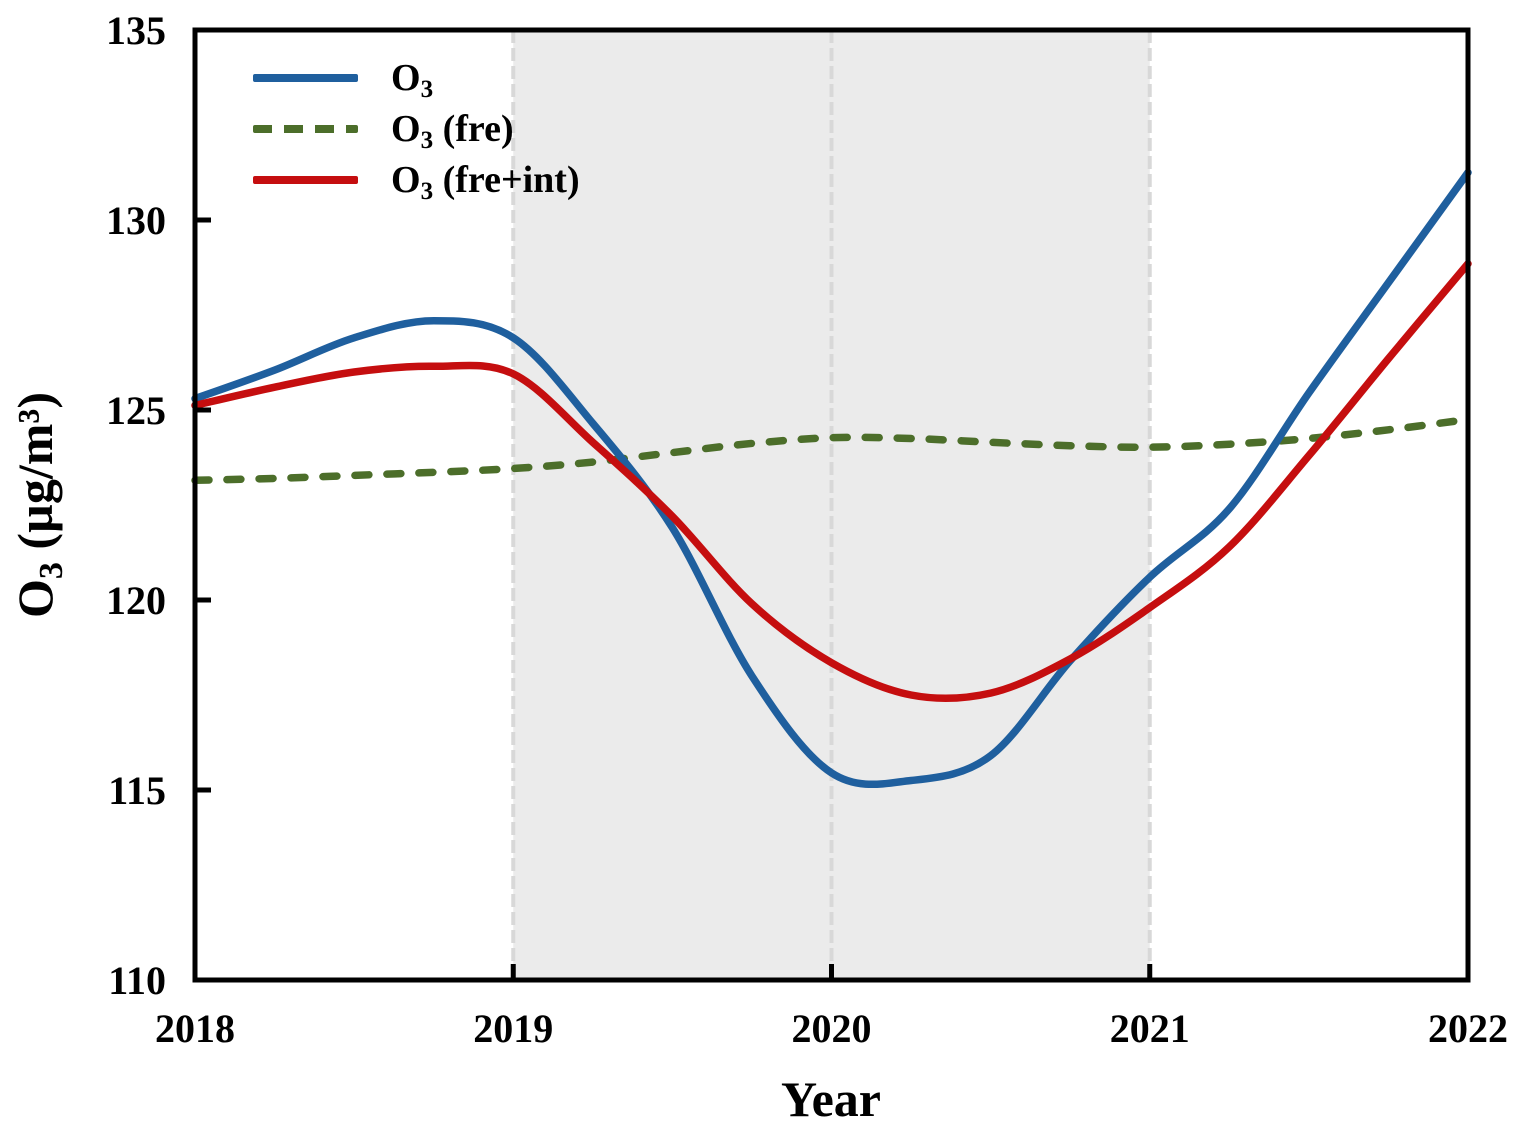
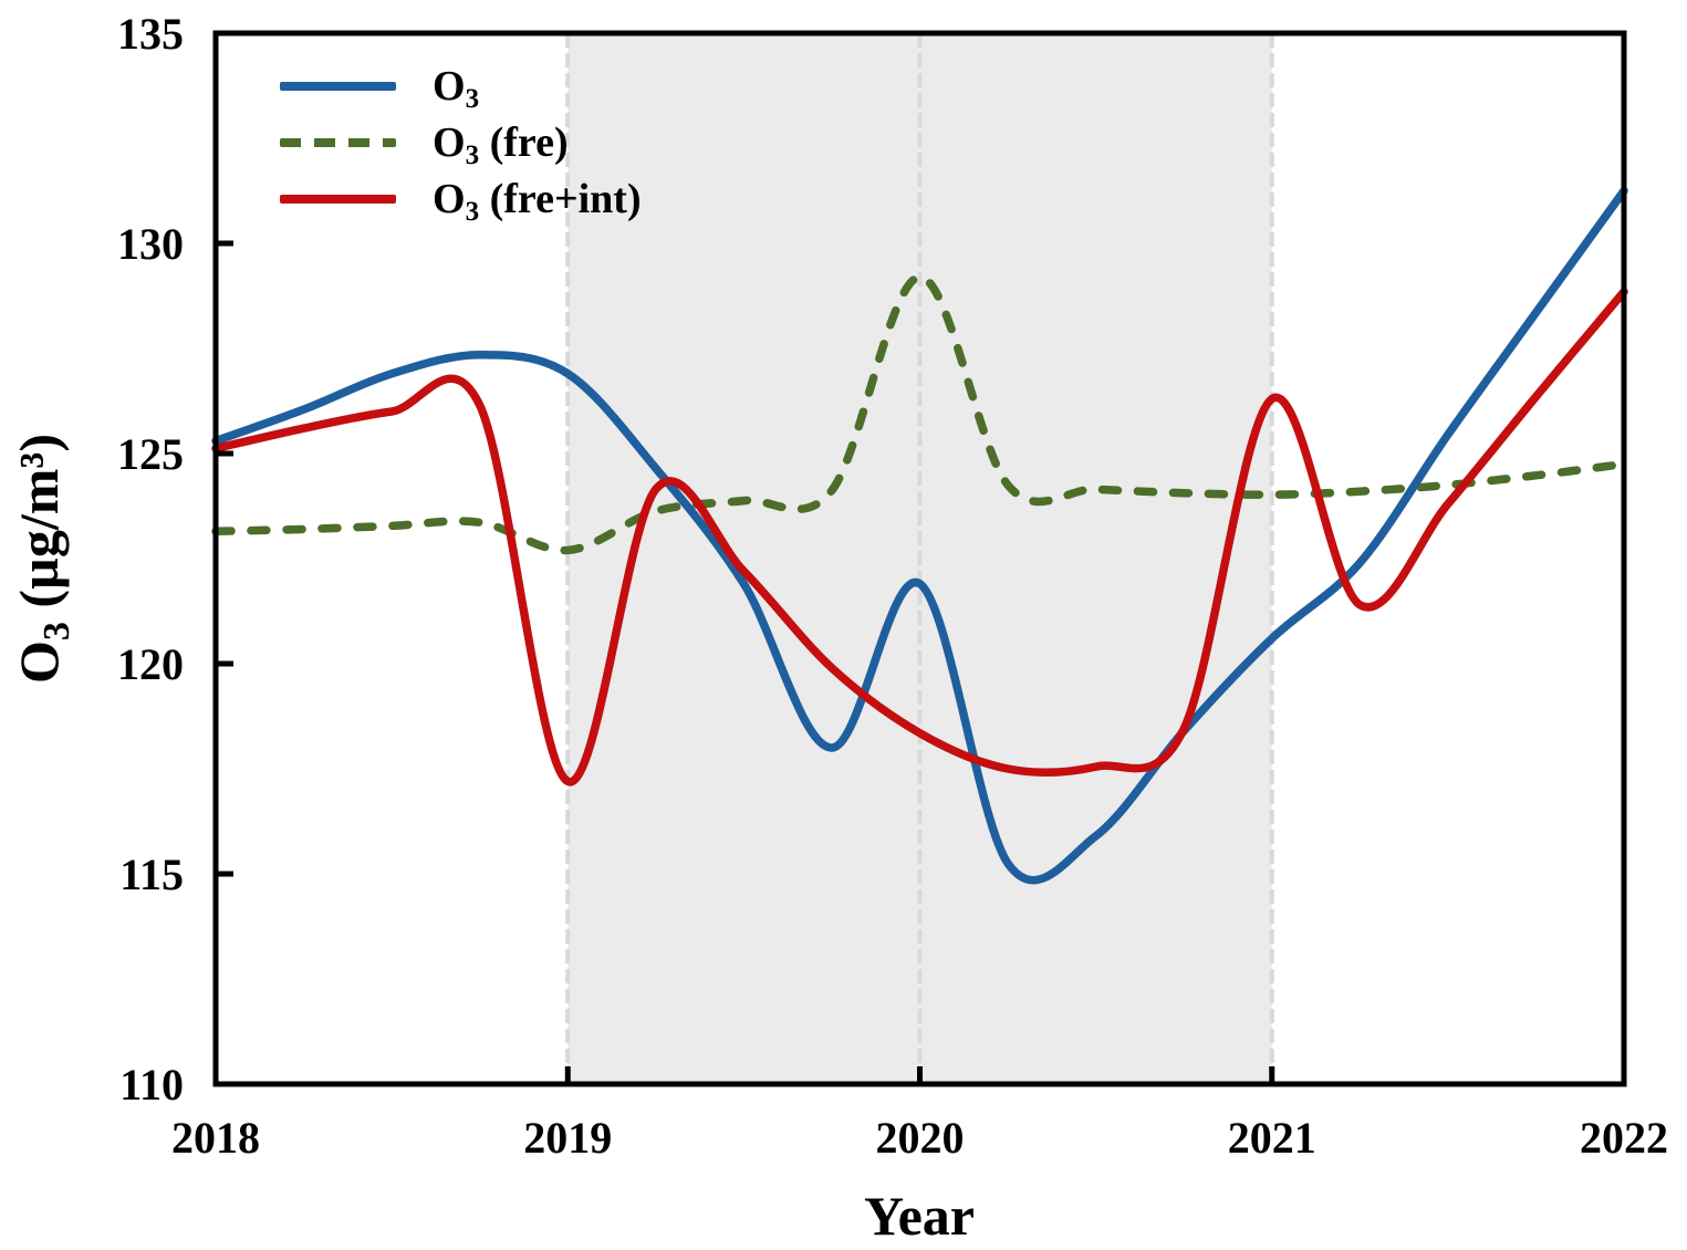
O3 (fre)/2019: 123.5 -> 122.7
O3 (fre+int)/2019: 126.0 -> 117.2
O3/2020: 115.5 -> 121.9
O3 (fre)/2020: 124.3 -> 129.2
O3 (fre+int)/2021: 119.8 -> 126.3
